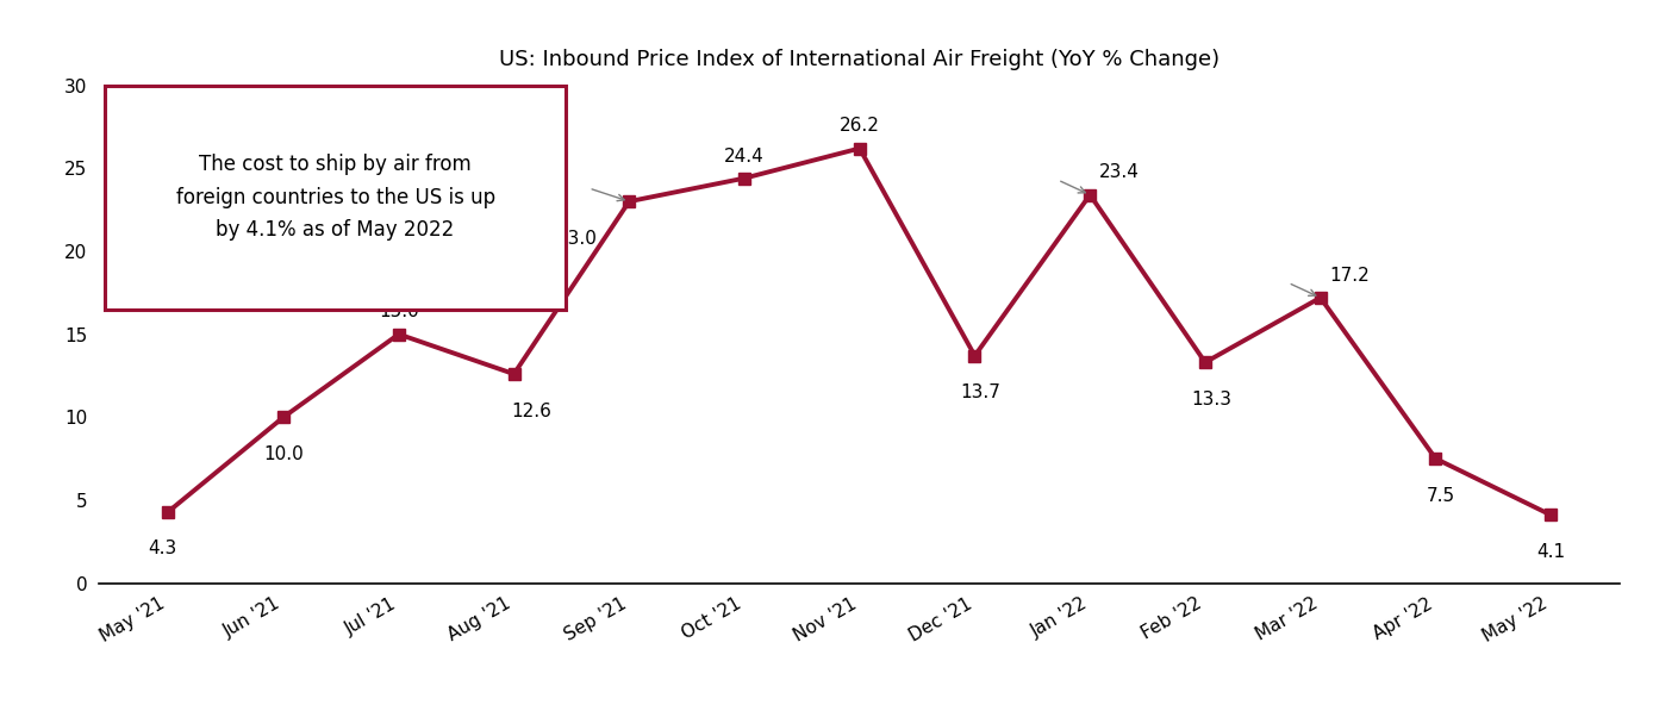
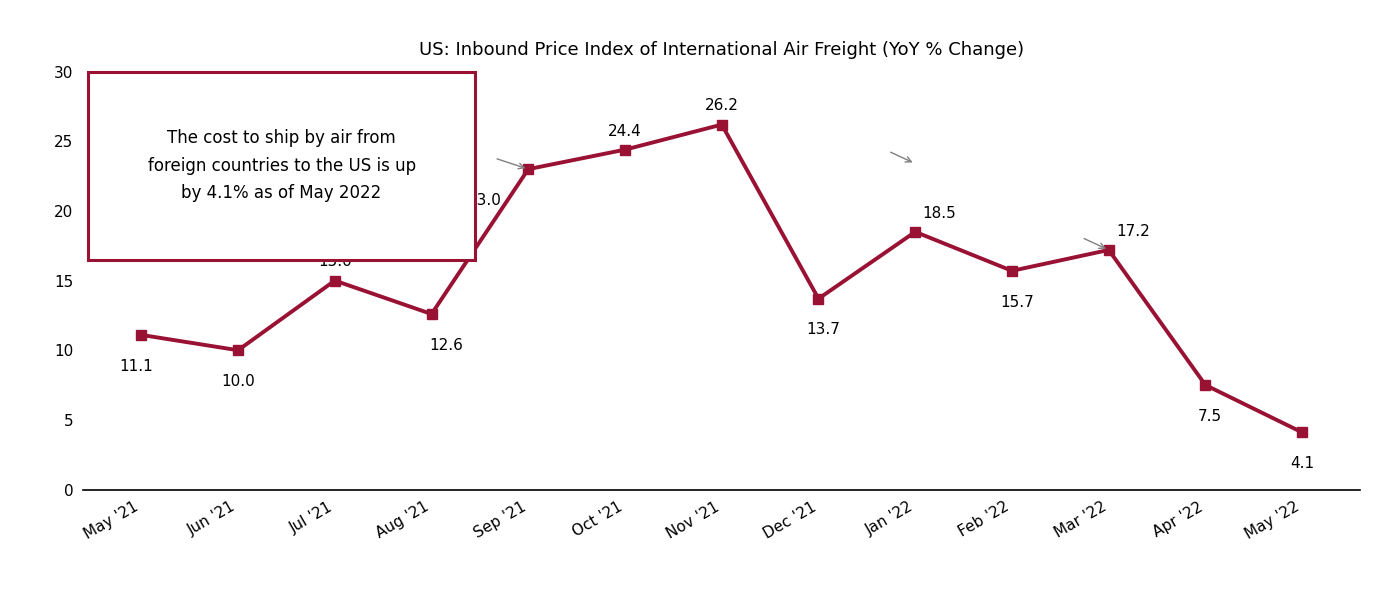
May '21: 4.3 -> 11.1
Jan '22: 23.4 -> 18.5
Feb '22: 13.3 -> 15.7
